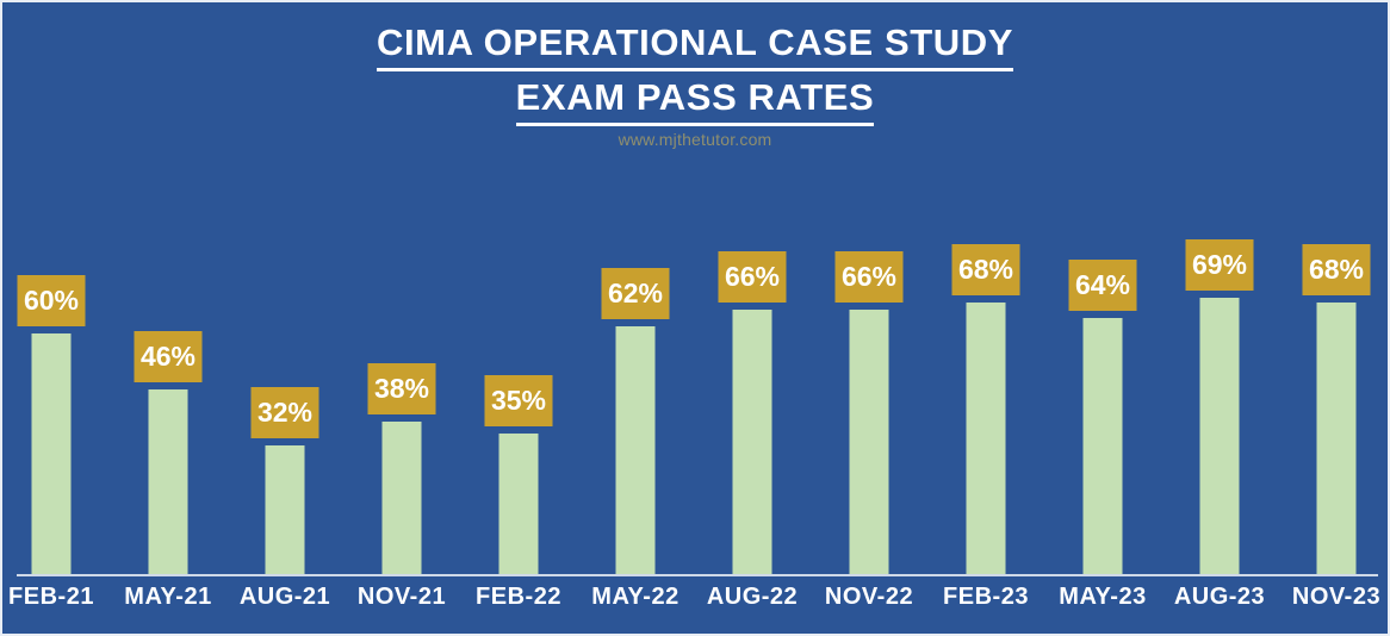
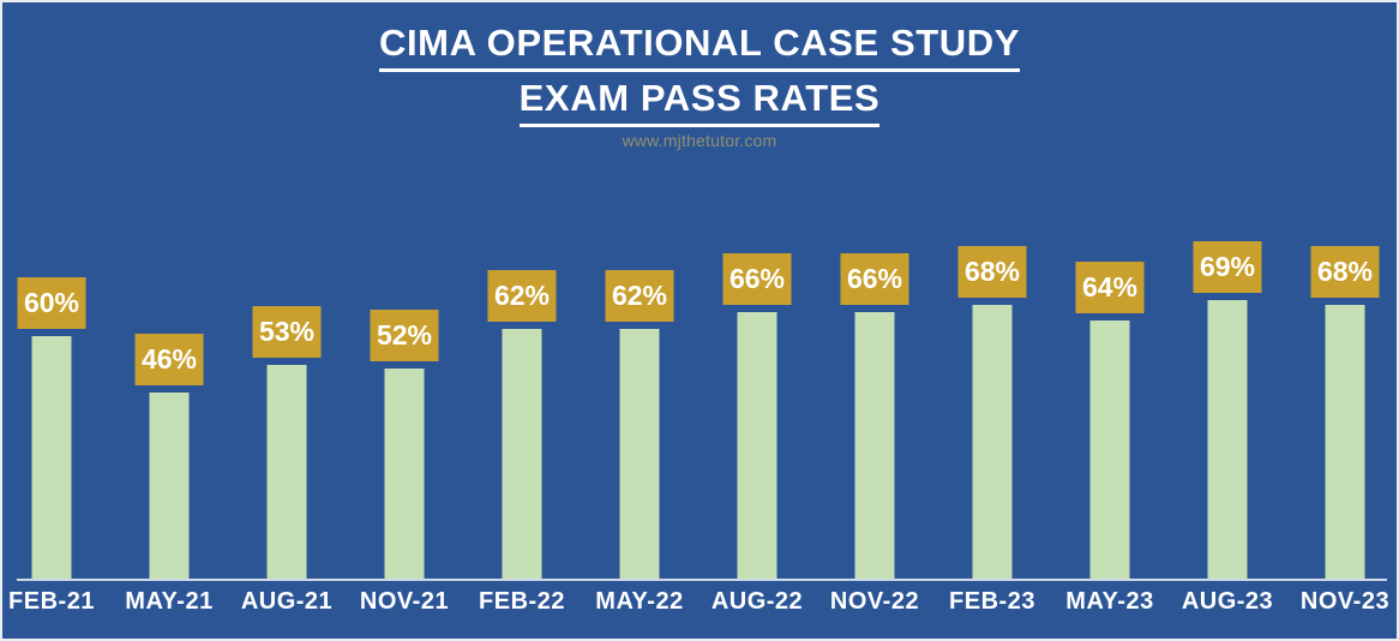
AUG-21: 32% -> 53%
NOV-21: 38% -> 52%
FEB-22: 35% -> 62%
